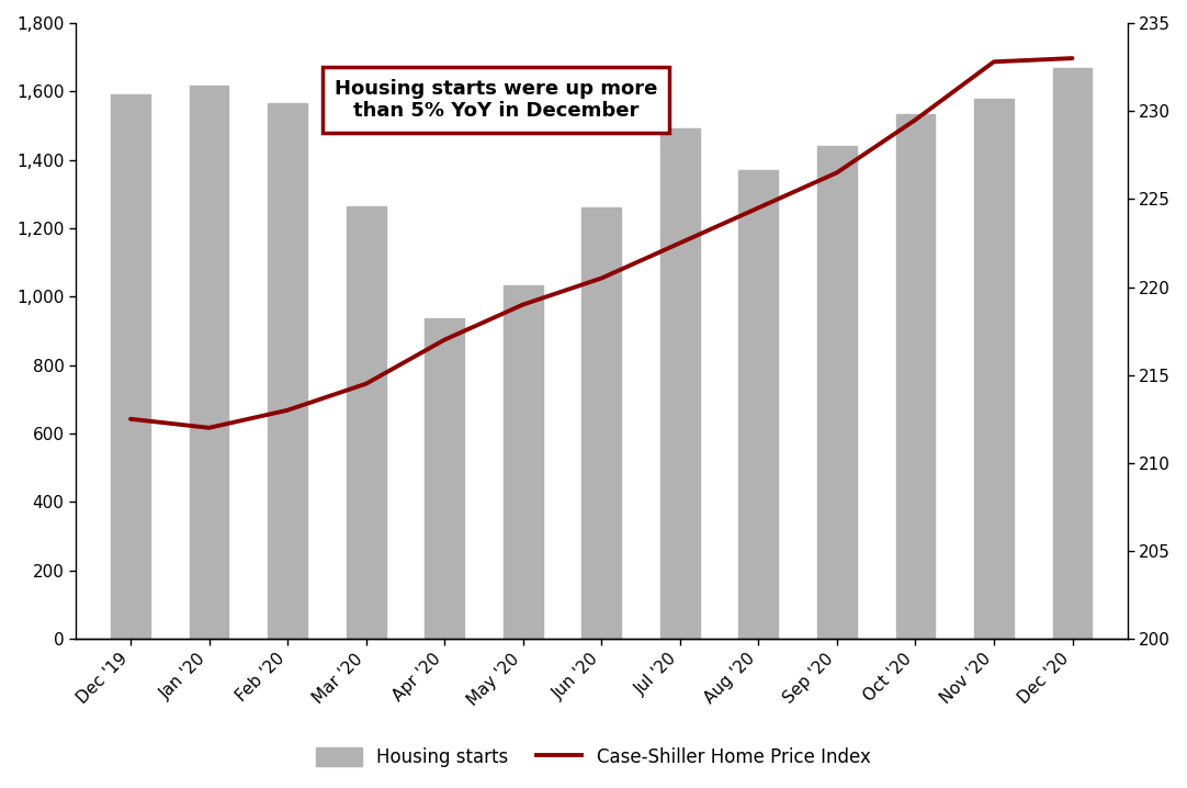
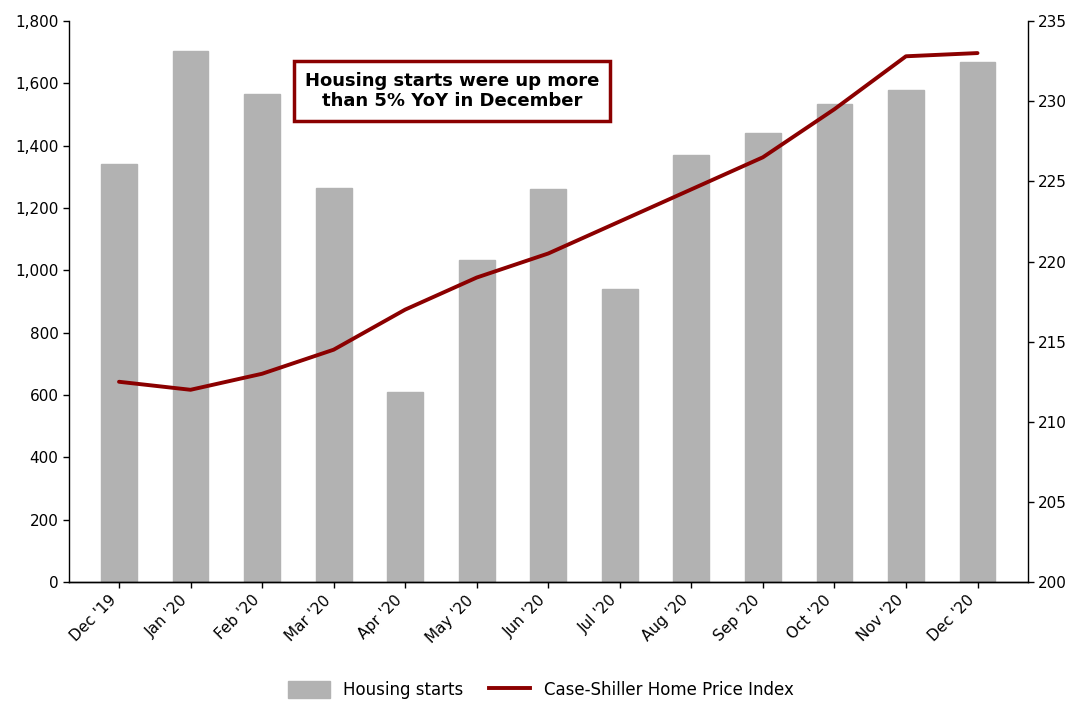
Housing starts/Dec '19: 1,590 -> 1,340
Housing starts/Jan '20: 1,616 -> 1,705
Housing starts/Apr '20: 938 -> 610
Housing starts/Jul '20: 1,492 -> 940
